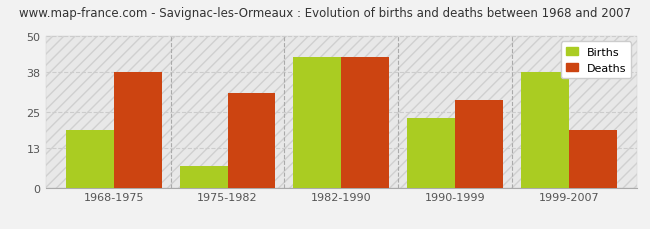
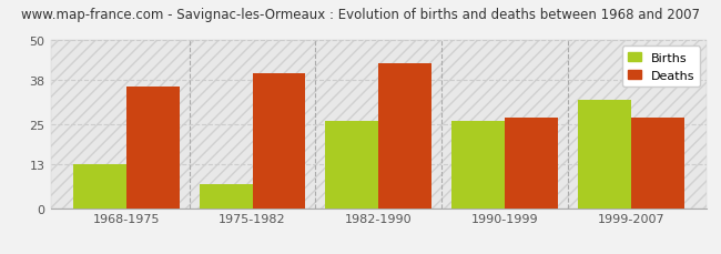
Births/1968-1975: 19 -> 13
Deaths/1968-1975: 38 -> 36
Deaths/1975-1982: 31 -> 40
Births/1982-1990: 43 -> 26
Births/1990-1999: 23 -> 26
Deaths/1990-1999: 29 -> 27
Births/1999-2007: 38 -> 32
Deaths/1999-2007: 19 -> 27
